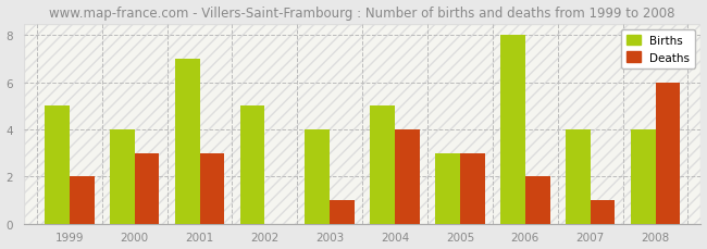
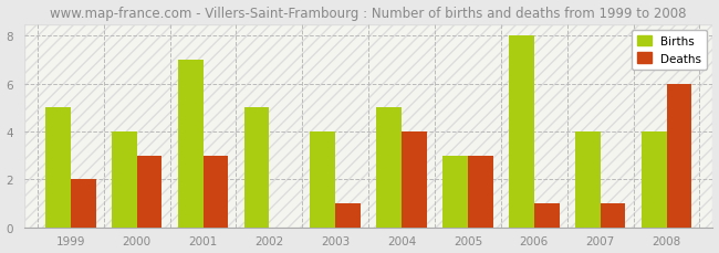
Deaths/2006: 2 -> 1
